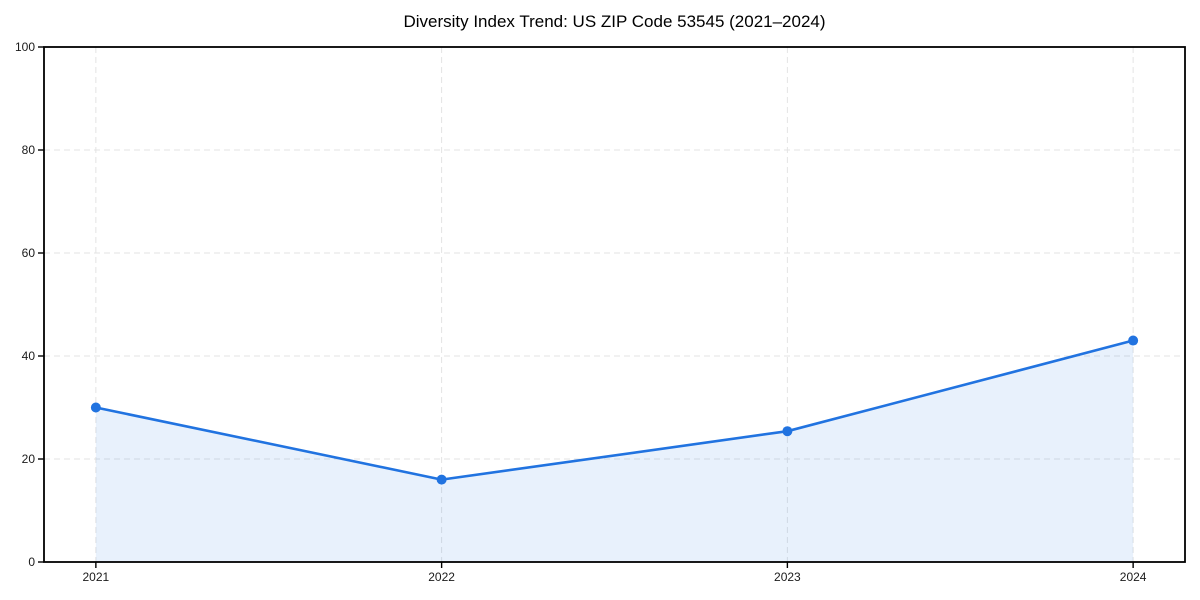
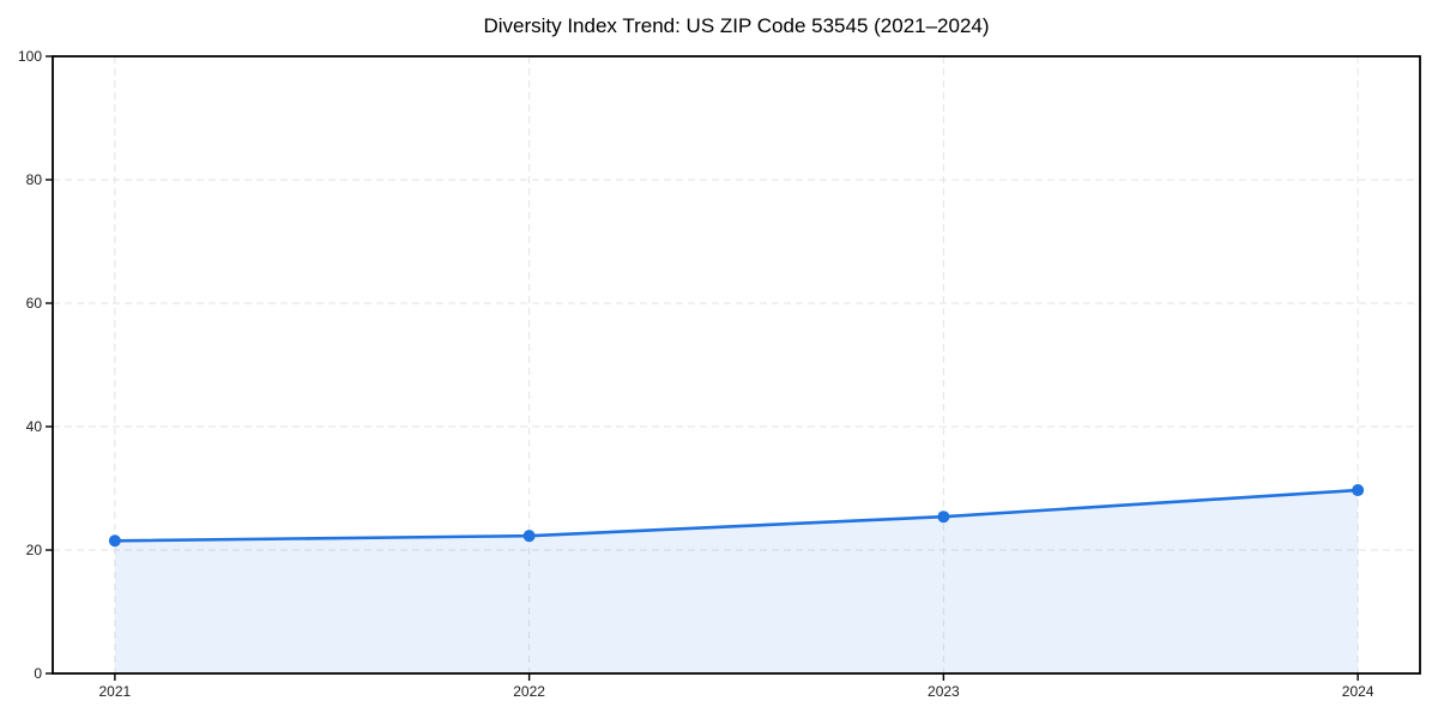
2021: 30 -> 22
2022: 16 -> 22
2024: 43 -> 30
